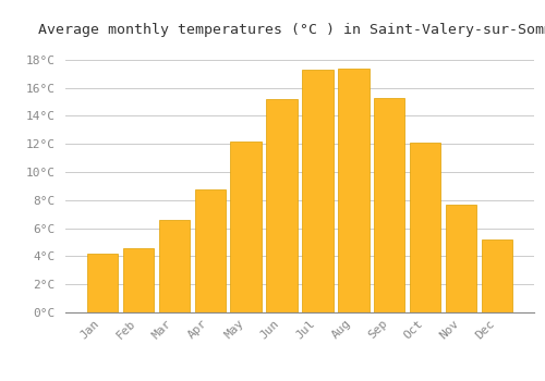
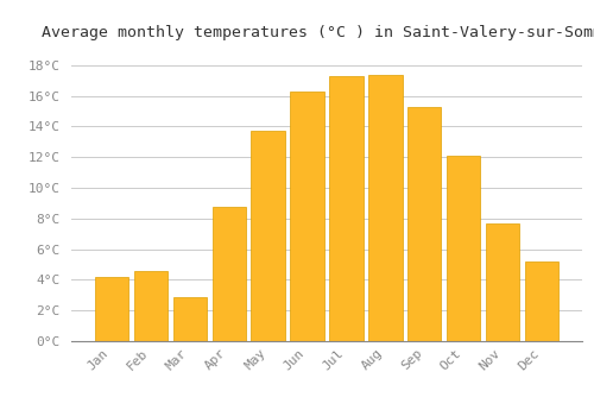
Mar: 6.6°C -> 2.9°C
May: 12.2°C -> 13.7°C
Jun: 15.2°C -> 16.3°C
